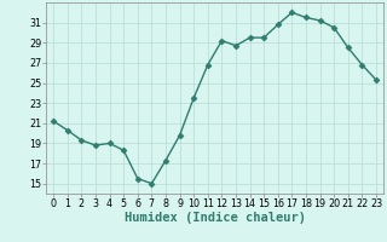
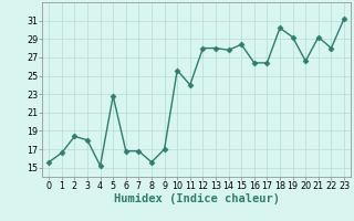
0: 21.2 -> 15.6
1: 20.3 -> 16.6
2: 19.3 -> 18.4
3: 18.8 -> 18.0
4: 19.0 -> 15.2
5: 18.3 -> 22.8
6: 15.5 -> 16.8
7: 15.0 -> 16.8
8: 17.3 -> 15.6
9: 19.8 -> 17.0
10: 23.5 -> 25.6
11: 26.8 -> 24.0
12: 29.2 -> 28.0
13: 28.7 -> 28.0
14: 29.5 -> 27.8
15: 29.5 -> 28.4
16: 30.8 -> 26.4
17: 32.0 -> 26.4
18: 31.5 -> 30.2
19: 31.2 -> 29.2
20: 30.5 -> 26.6
21: 28.5 -> 29.2
22: 26.8 -> 28.0
23: 25.3 -> 31.2
